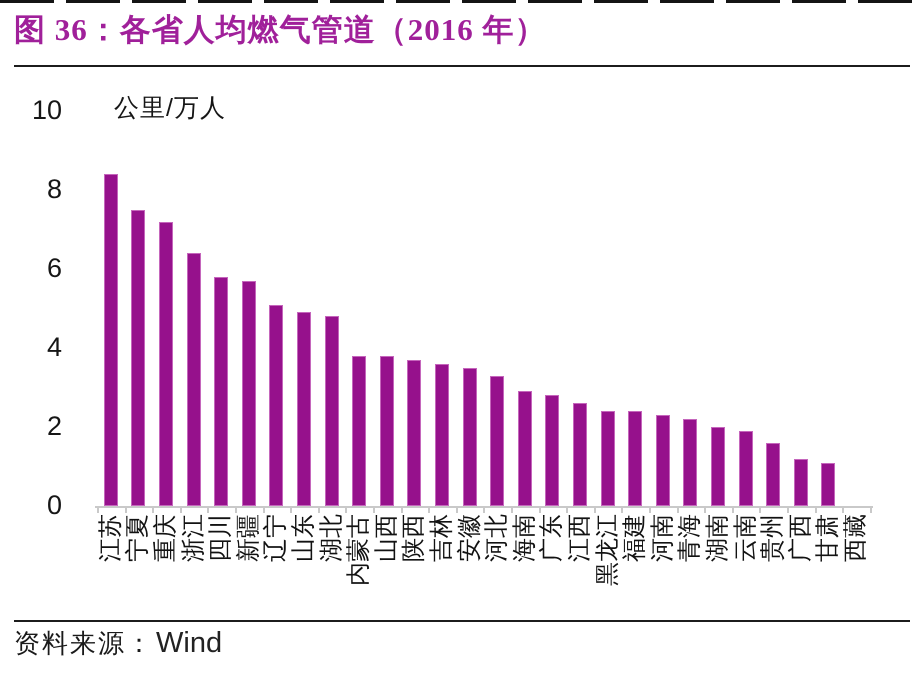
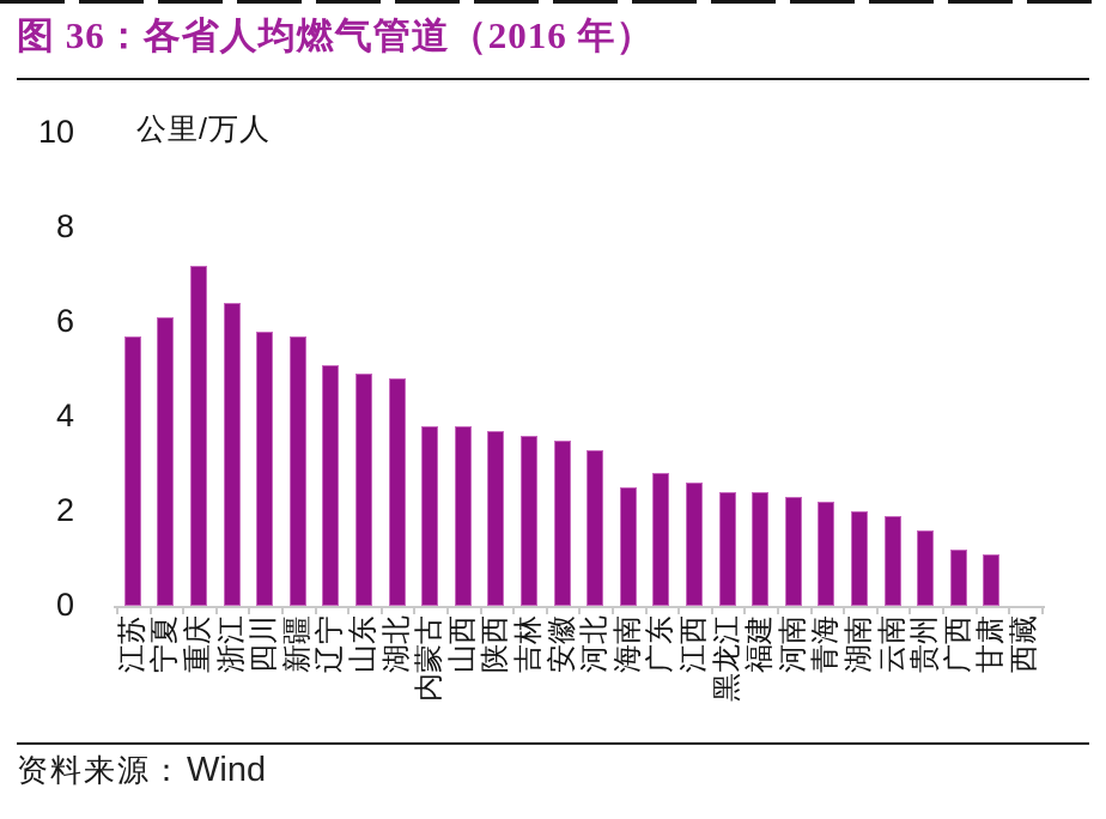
江苏: 8.4 -> 5.7
宁夏: 7.5 -> 6.1
海南: 2.9 -> 2.5
